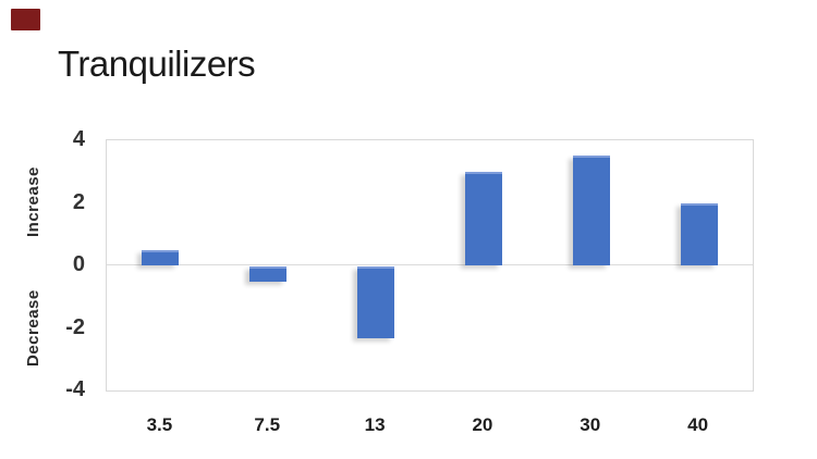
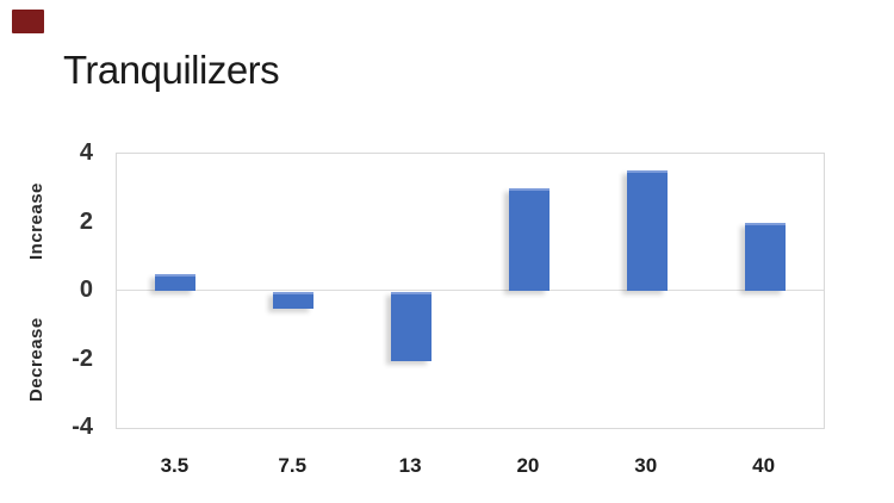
13: -2.3 -> -2.0
